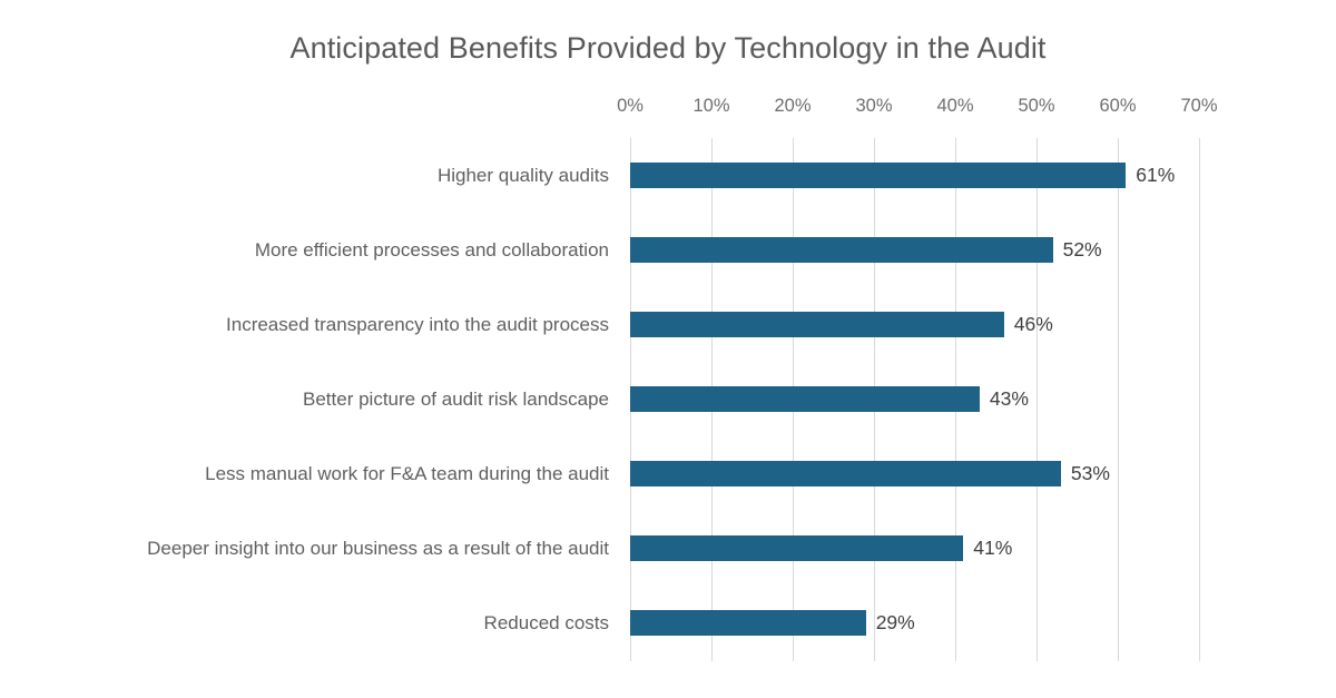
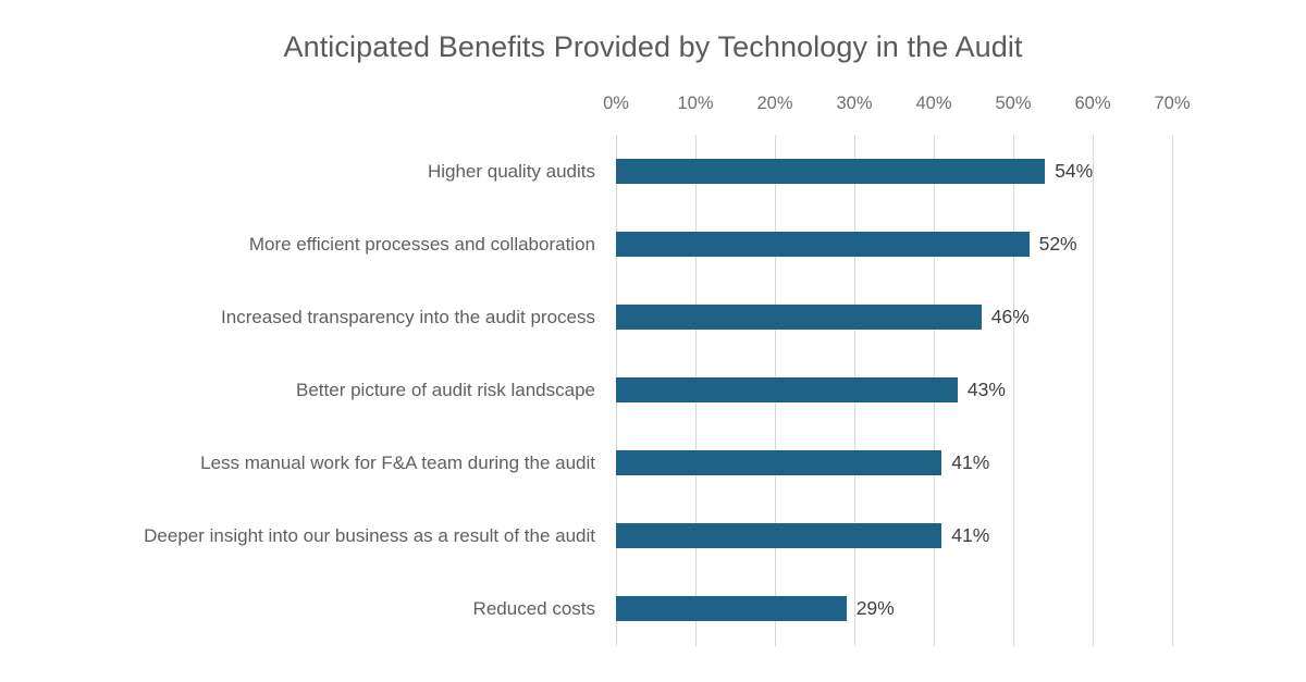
Higher quality audits: 61% -> 54%
Less manual work for F&A team during the audit: 53% -> 41%
